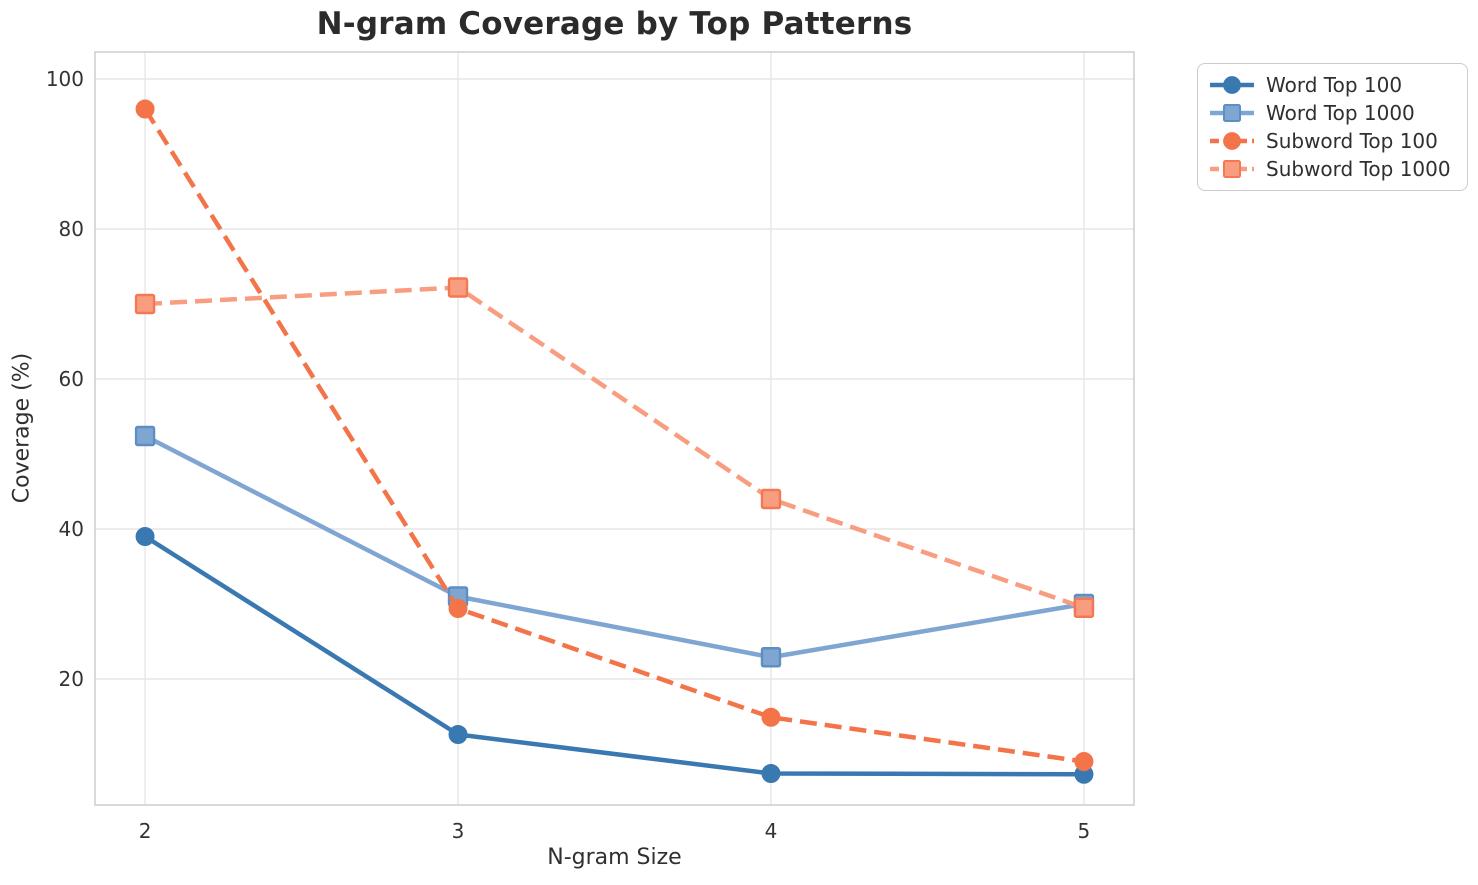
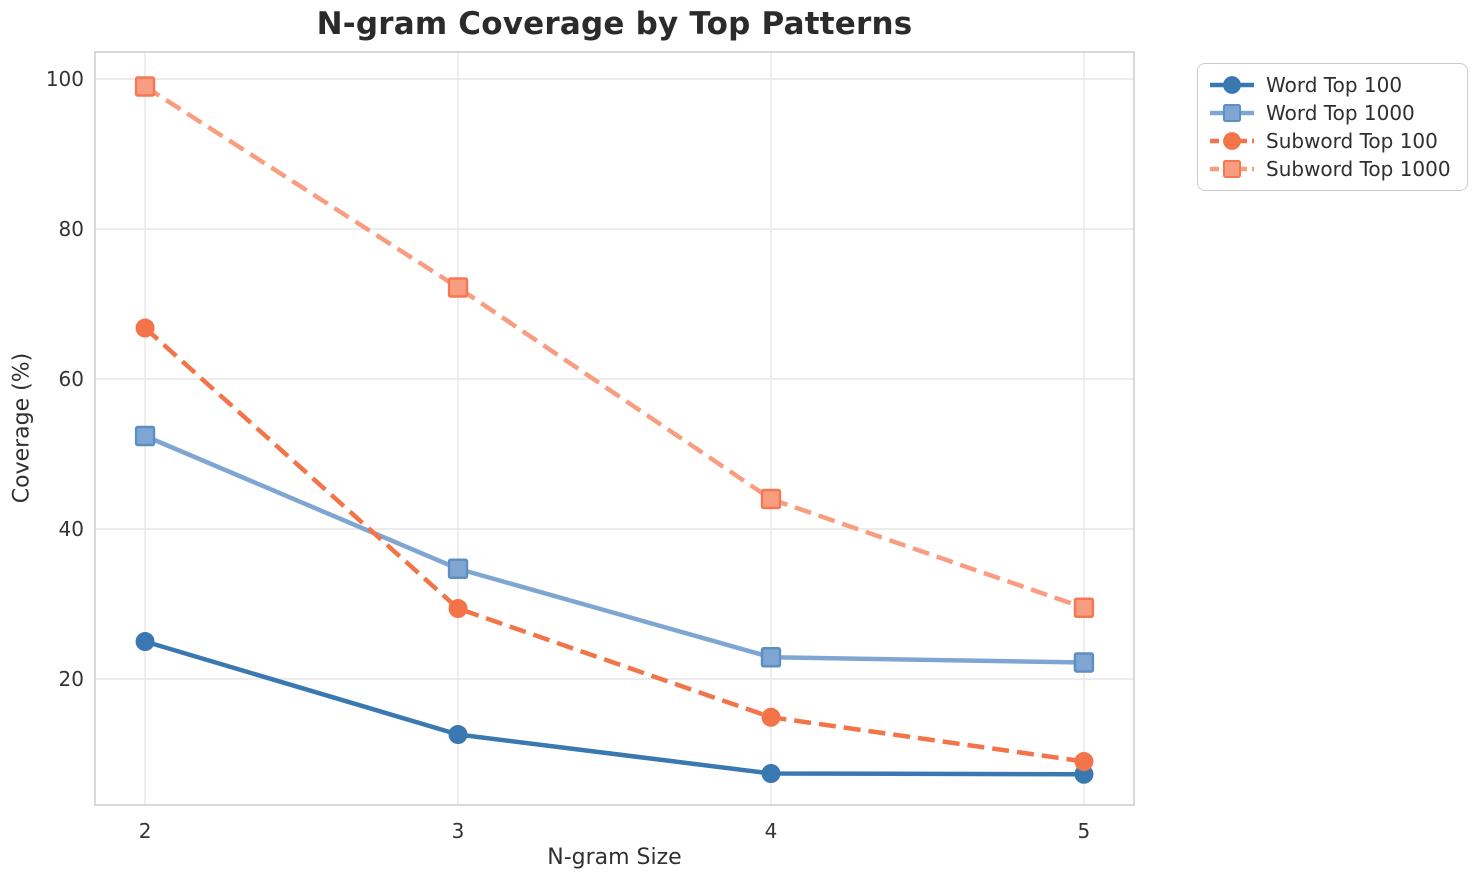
Word Top 100/2: 39 -> 25
Subword Top 100/2: 96 -> 67
Subword Top 1000/2: 70 -> 99
Word Top 1000/3: 31 -> 35
Word Top 1000/5: 30 -> 22
